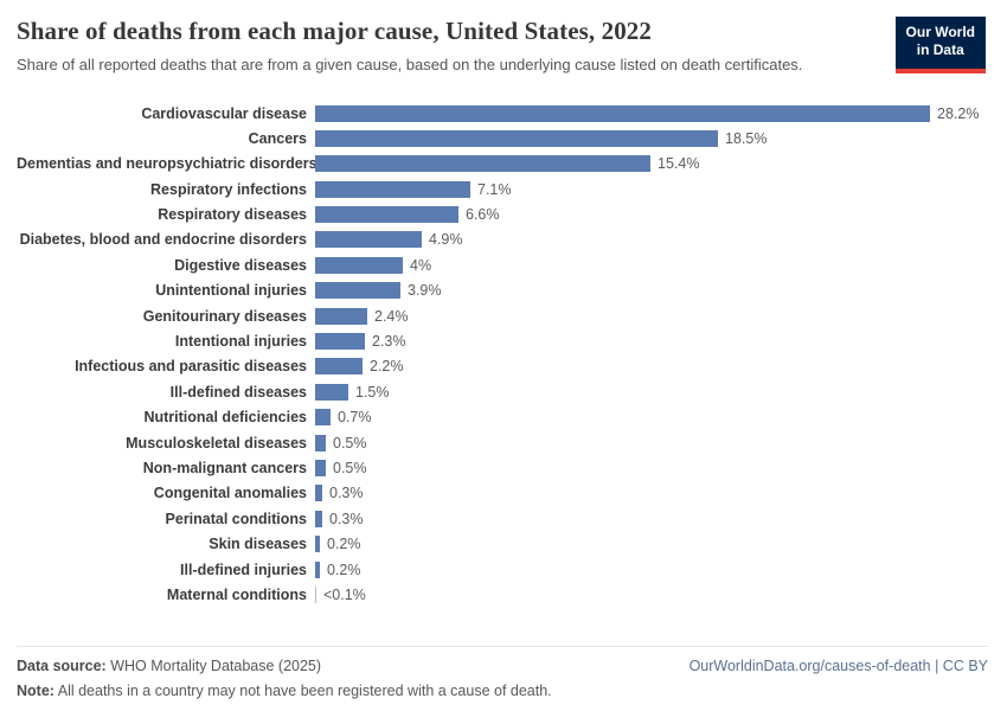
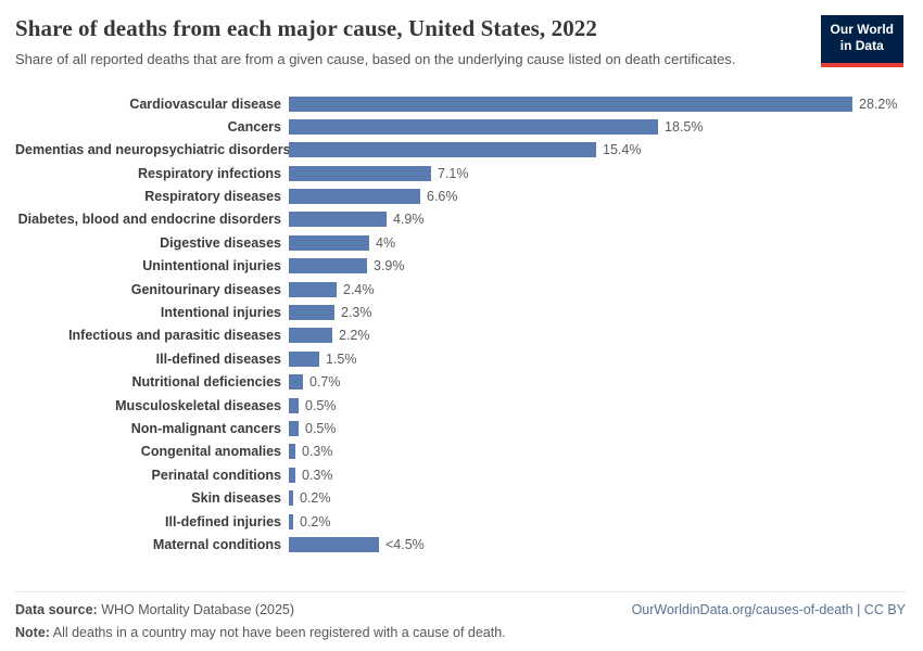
Maternal conditions: 0.1 -> 4.5
